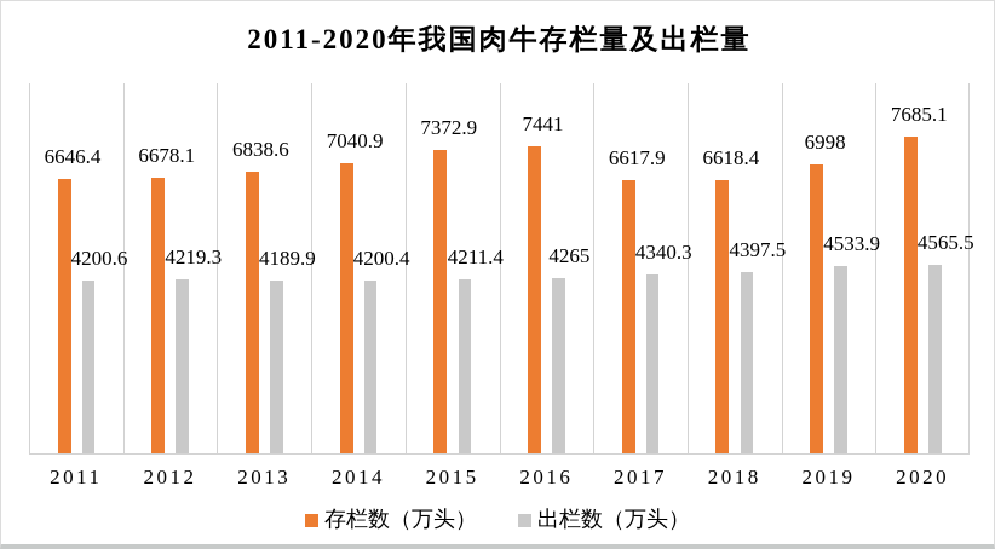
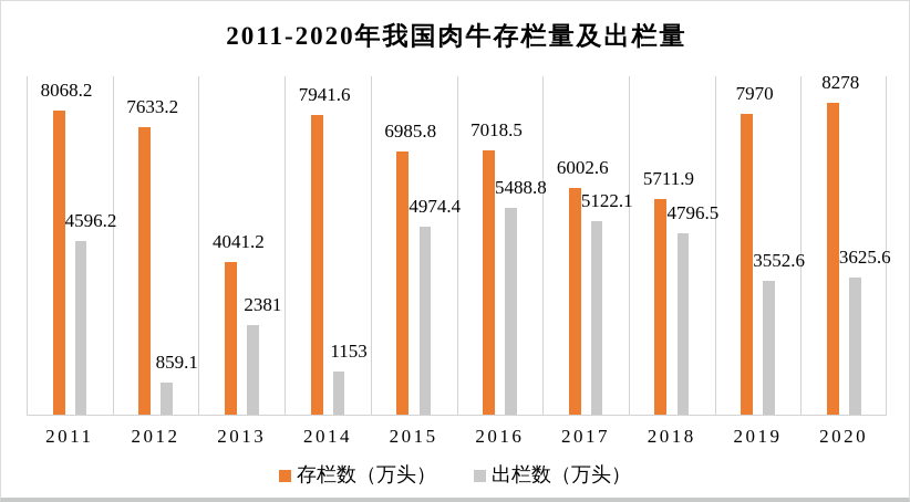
存栏数（万头）/2011: 6646.4 -> 8068.2
出栏数（万头）/2011: 4200.6 -> 4596.2
存栏数（万头）/2012: 6678.1 -> 7633.2
出栏数（万头）/2012: 4219.3 -> 859.1
存栏数（万头）/2013: 6838.6 -> 4041.2
出栏数（万头）/2013: 4189.9 -> 2381
存栏数（万头）/2014: 7040.9 -> 7941.6
出栏数（万头）/2014: 4200.4 -> 1153
存栏数（万头）/2015: 7372.9 -> 6985.8
出栏数（万头）/2015: 4211.4 -> 4974.4
存栏数（万头）/2016: 7441 -> 7018.5
出栏数（万头）/2016: 4265 -> 5488.8
存栏数（万头）/2017: 6617.9 -> 6002.6
出栏数（万头）/2017: 4340.3 -> 5122.1
存栏数（万头）/2018: 6618.4 -> 5711.9
出栏数（万头）/2018: 4397.5 -> 4796.5
存栏数（万头）/2019: 6998 -> 7970
出栏数（万头）/2019: 4533.9 -> 3552.6
存栏数（万头）/2020: 7685.1 -> 8278
出栏数（万头）/2020: 4565.5 -> 3625.6
